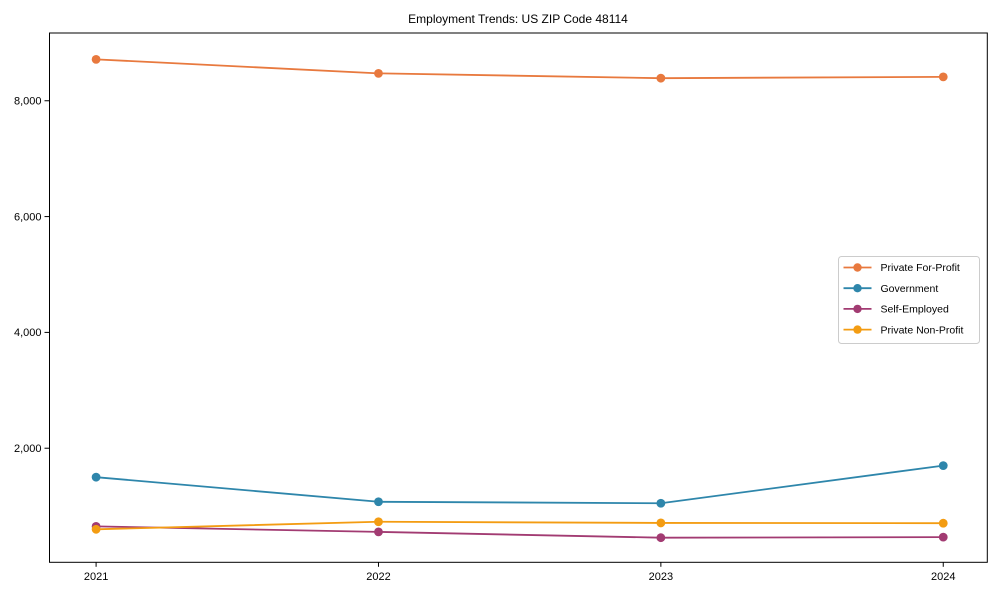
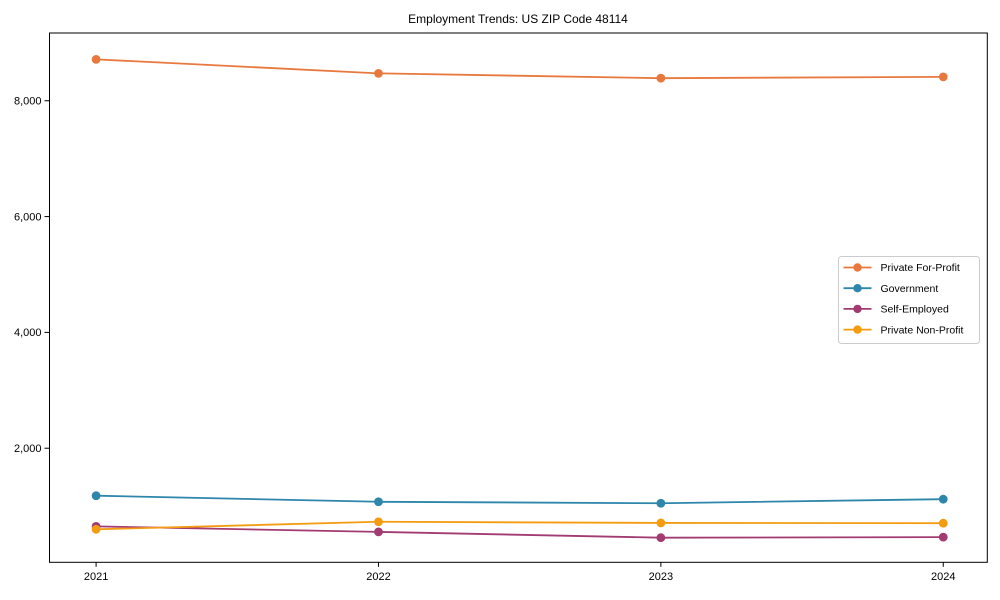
Government/2021: 1500 -> 1200
Government/2024: 1700 -> 1100
